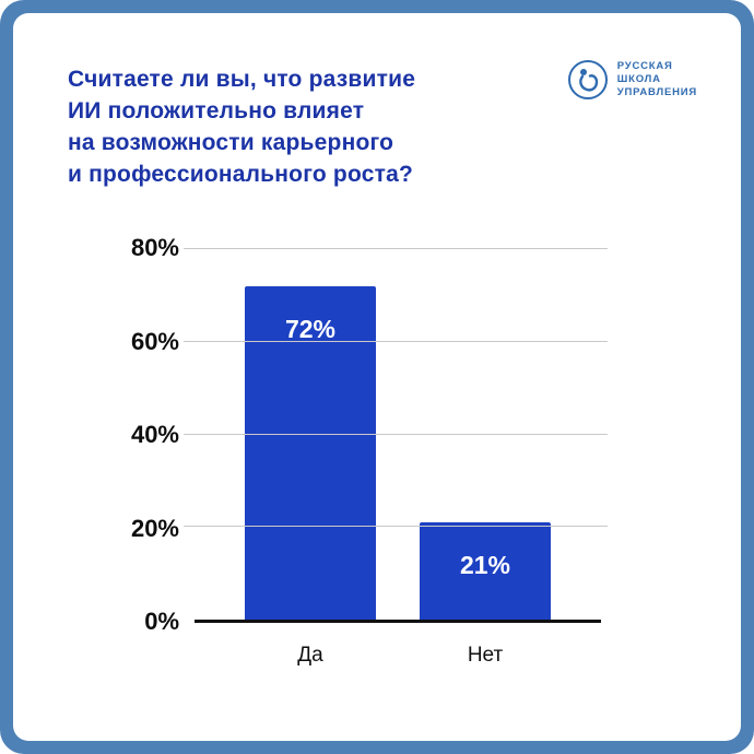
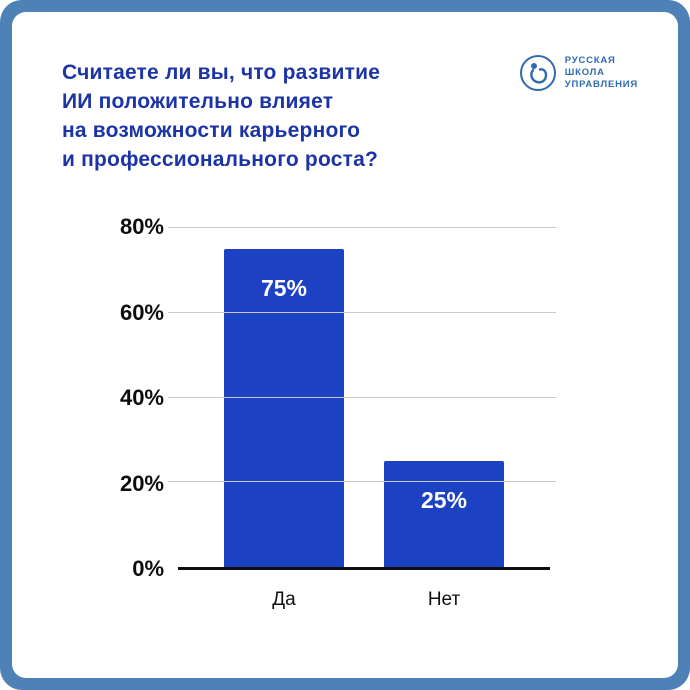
Да: 72% -> 75%
Нет: 21% -> 25%
